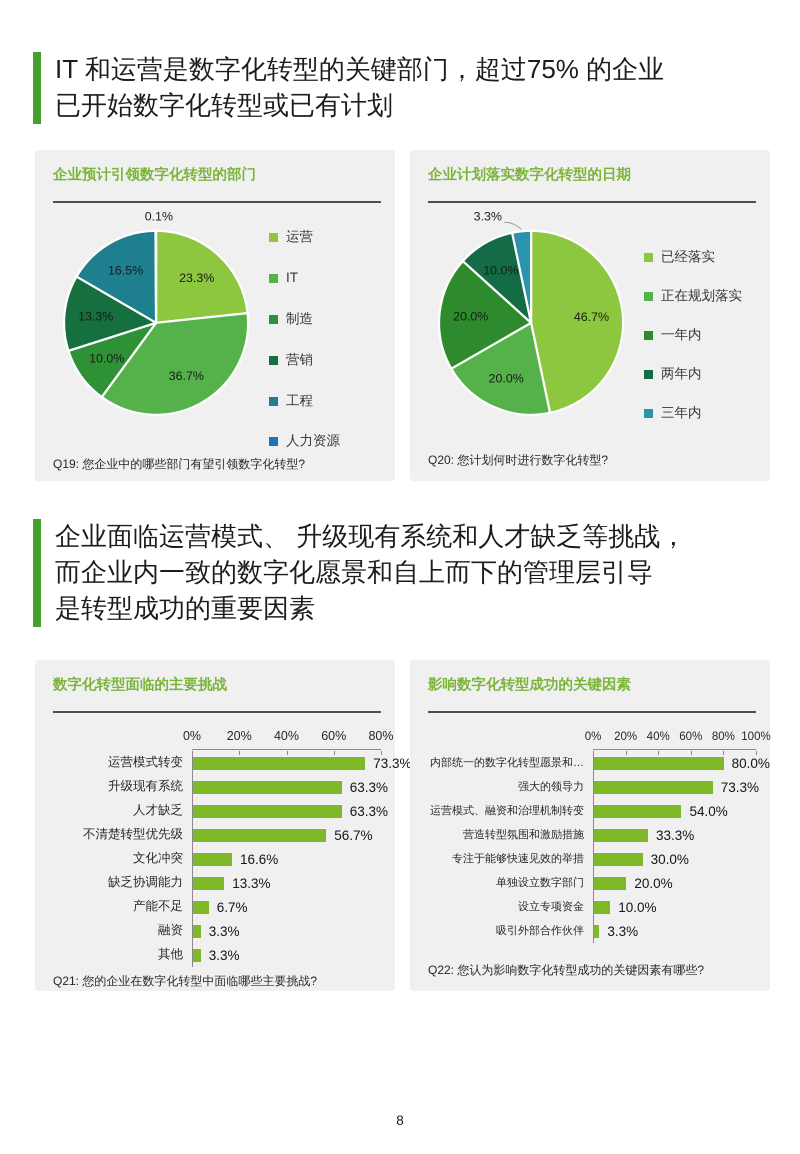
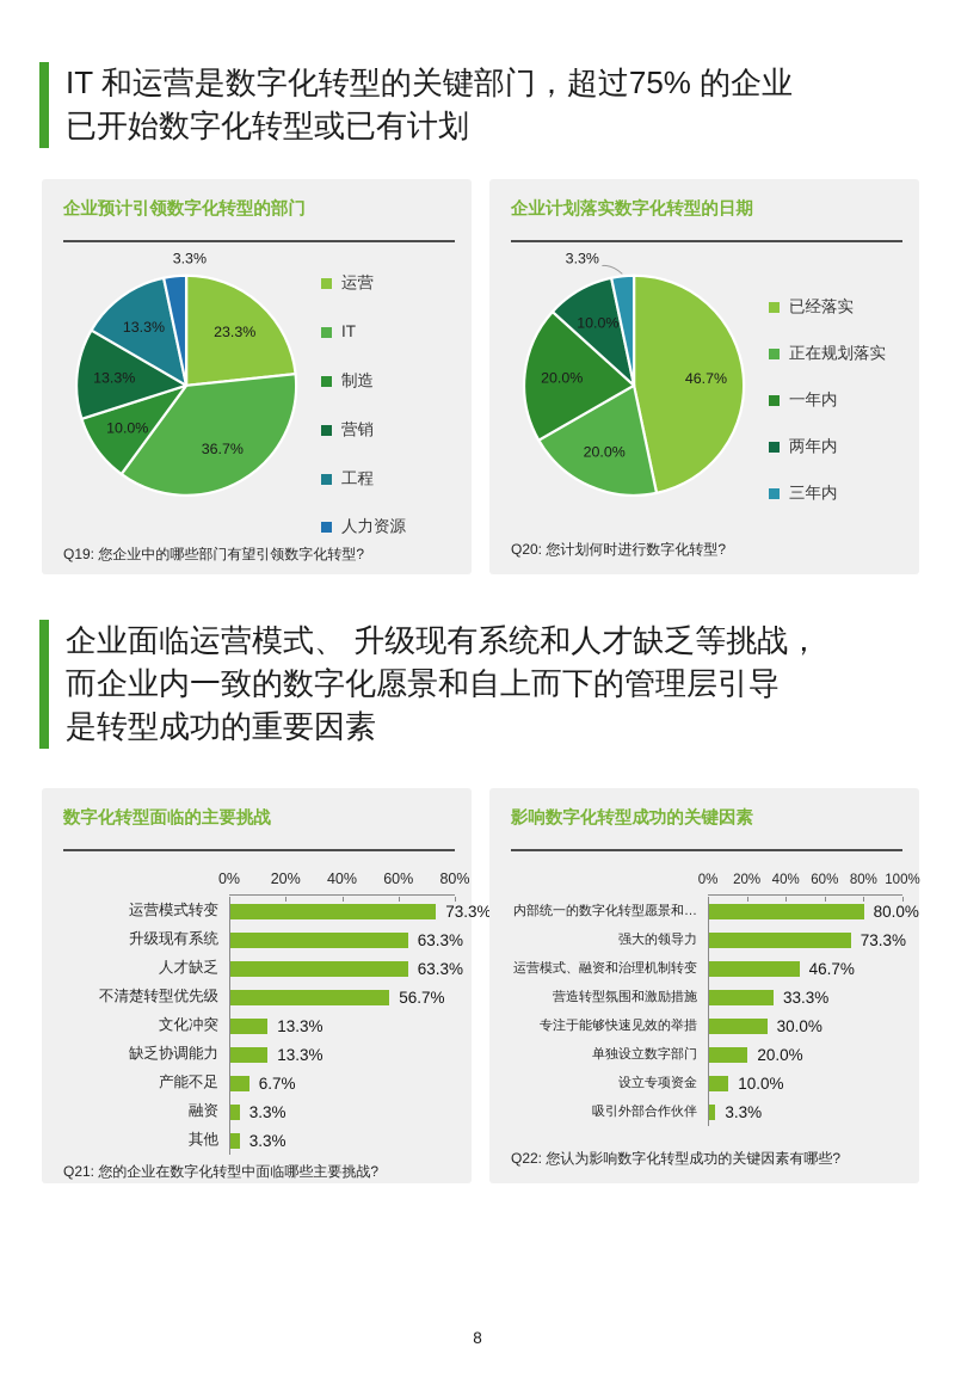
企业预计引领数字化转型的部门/工程: 16.5% -> 13.3%
企业预计引领数字化转型的部门/人力资源: 0.1% -> 3.3%
数字化转型面临的主要挑战/文化冲突: 16.6% -> 13.3%
影响数字化转型成功的关键因素/运营模式、融资和治理机制转变: 54.0% -> 46.7%
